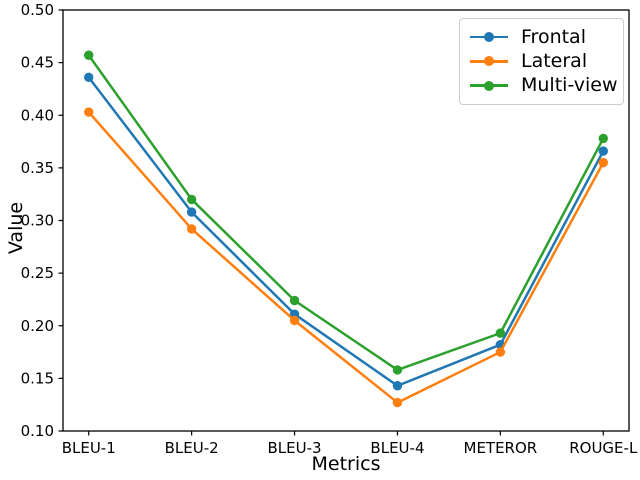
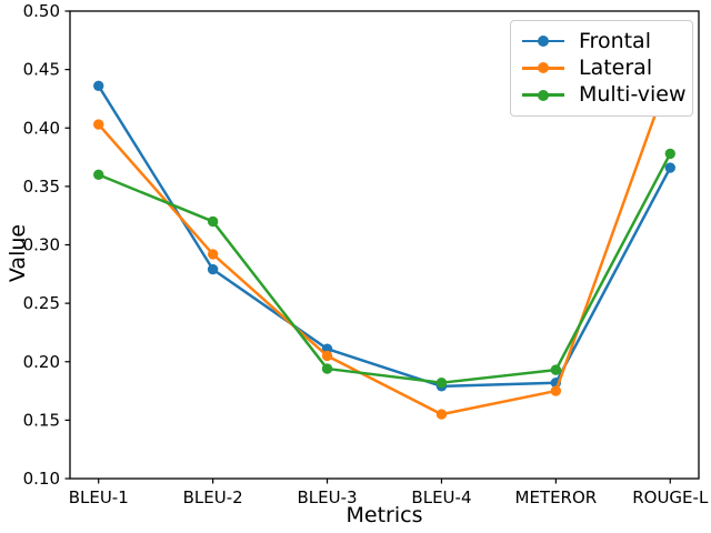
Multi-view/BLEU-1: 0.457 -> 0.360
Frontal/BLEU-2: 0.308 -> 0.279
Multi-view/BLEU-3: 0.224 -> 0.194
Frontal/BLEU-4: 0.143 -> 0.179
Lateral/BLEU-4: 0.127 -> 0.155
Multi-view/BLEU-4: 0.158 -> 0.182
Lateral/ROUGE-L: 0.355 -> 0.447
